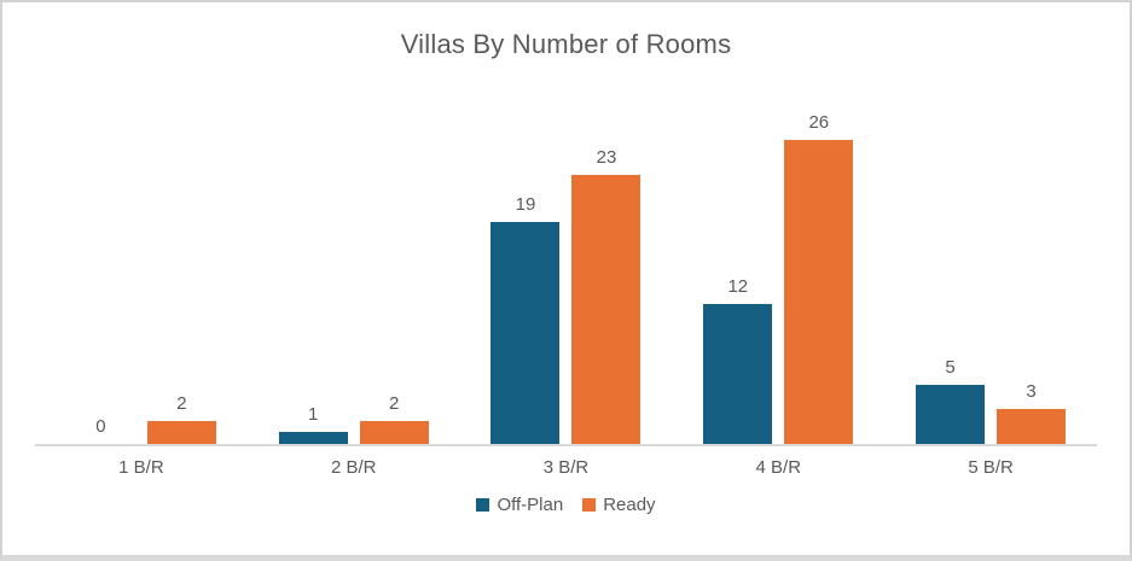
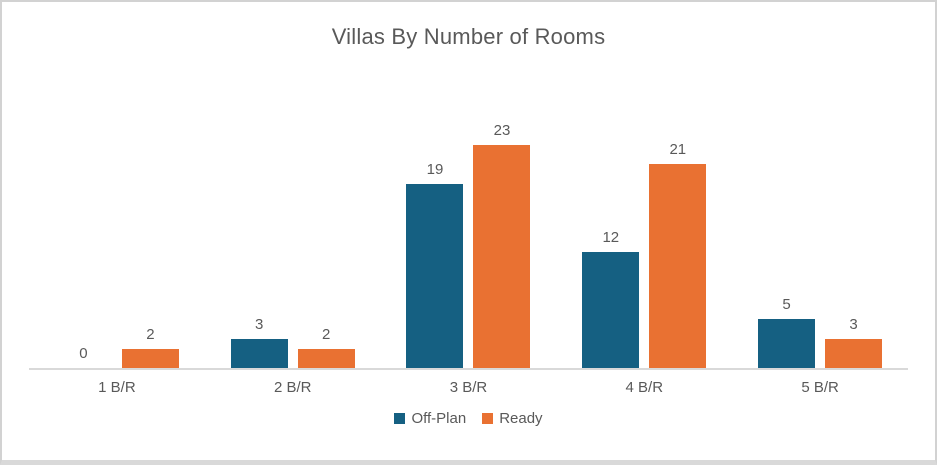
Off-Plan/2 B/R: 1 -> 3
Ready/4 B/R: 26 -> 21
